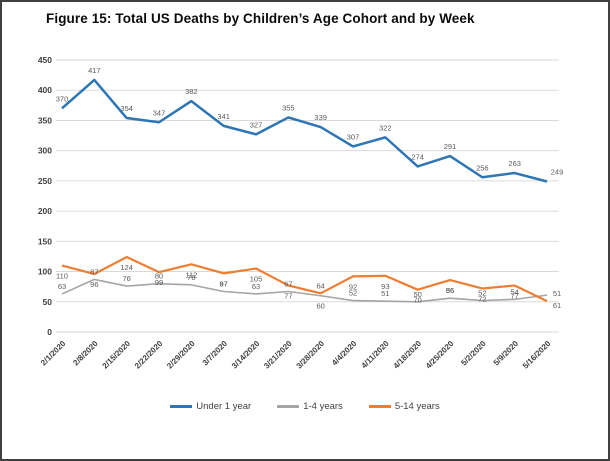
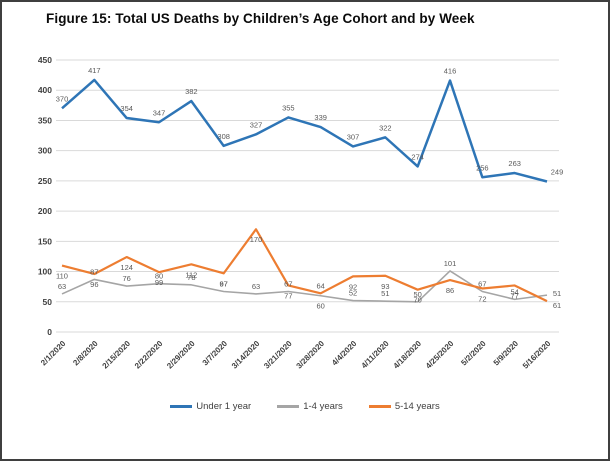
Under 1 year/3/7/2020: 341 -> 308
5-14 years/3/14/2020: 105 -> 170
Under 1 year/4/25/2020: 291 -> 416
1-4 years/4/25/2020: 56 -> 101
1-4 years/5/2/2020: 52 -> 67
